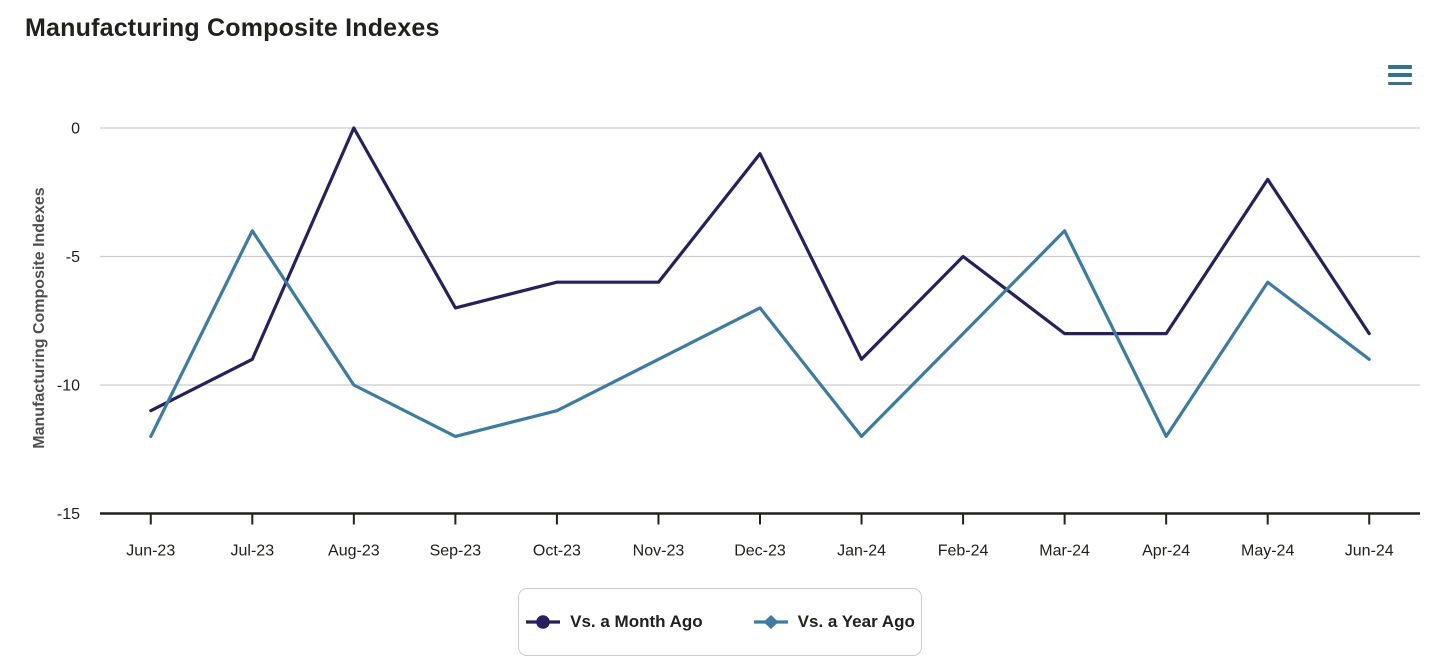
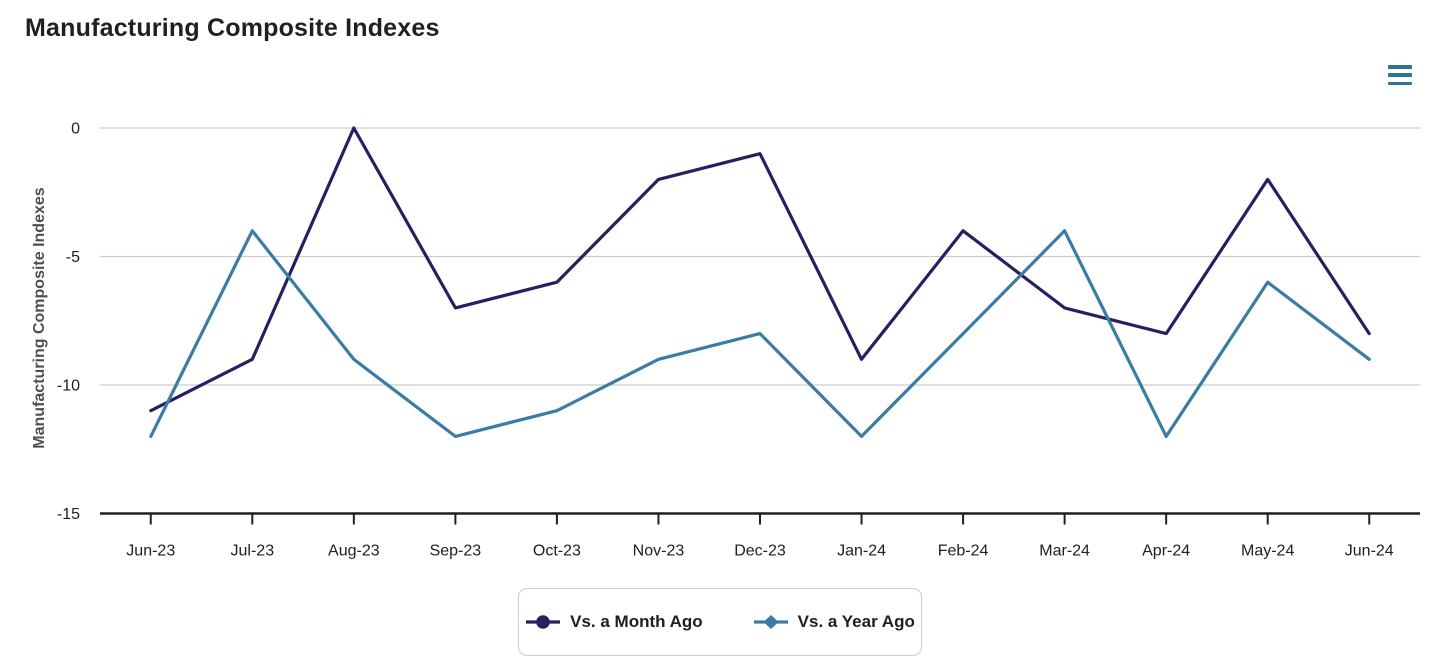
Vs. a Year Ago/Aug-23: -10 -> -9
Vs. a Month Ago/Nov-23: -6 -> -2
Vs. a Year Ago/Dec-23: -7 -> -8
Vs. a Month Ago/Feb-24: -5 -> -4
Vs. a Month Ago/Mar-24: -8 -> -7
